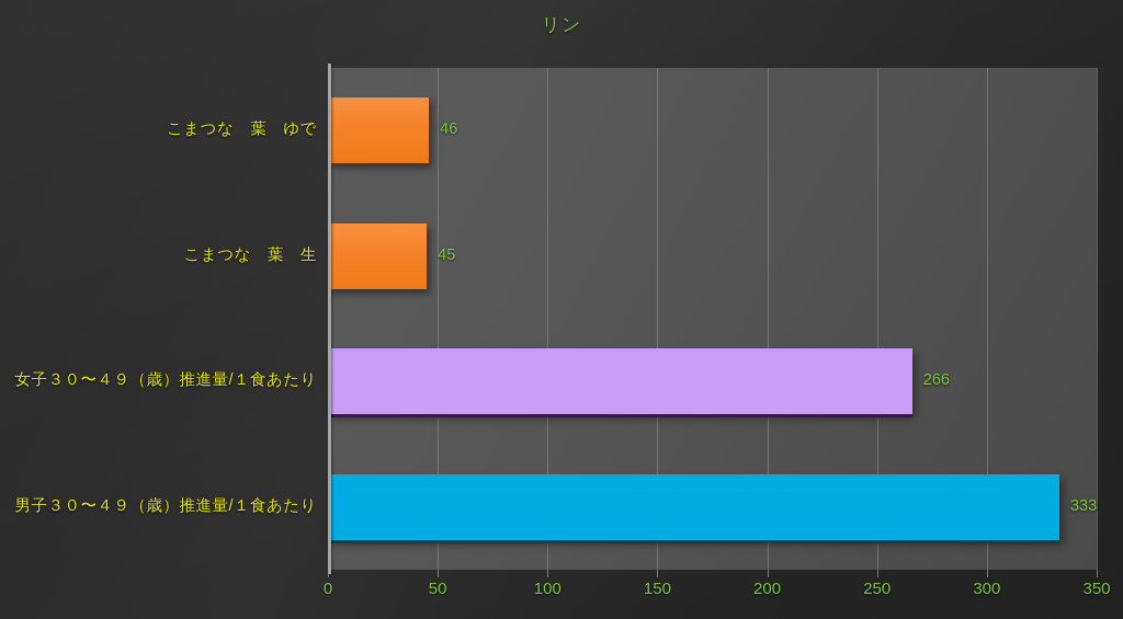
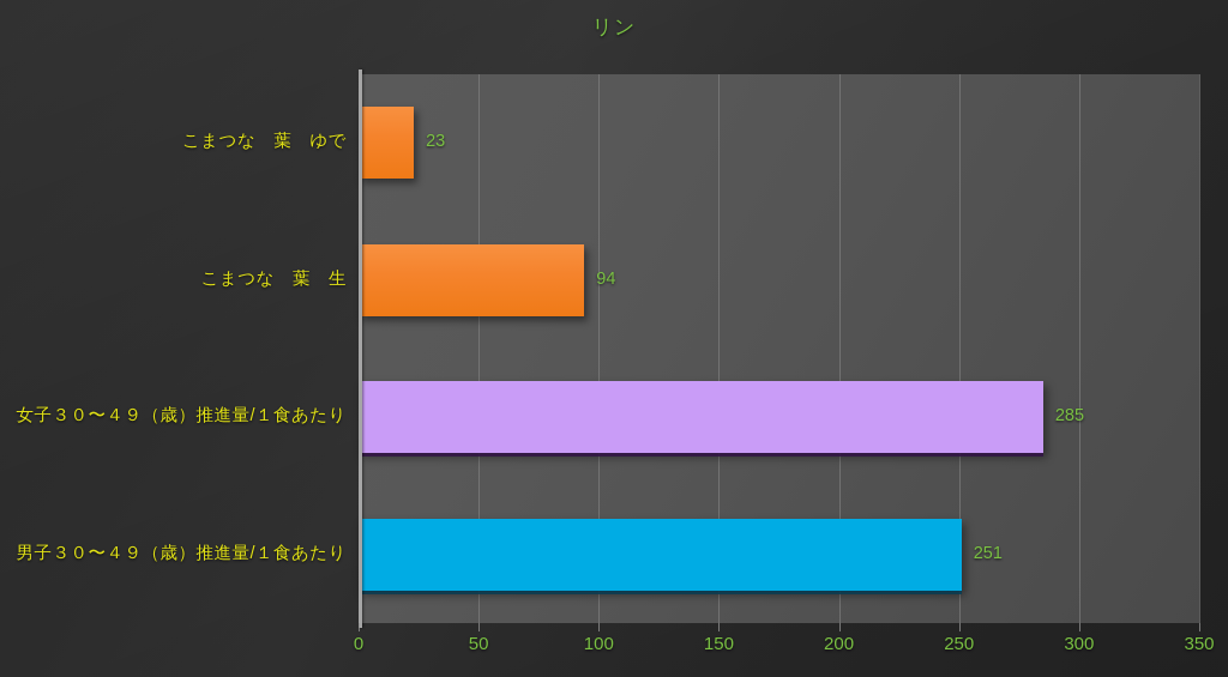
こまつな 葉 ゆで: 46 -> 23
こまつな 葉 生: 45 -> 94
女子３０〜４９（歳）推進量/１食あたり: 266 -> 285
男子３０〜４９（歳）推進量/１食あたり: 333 -> 251
